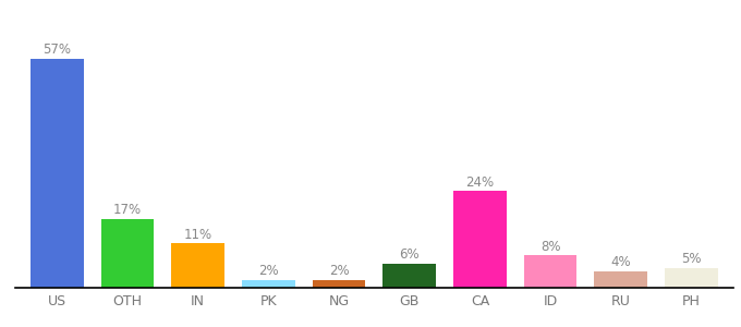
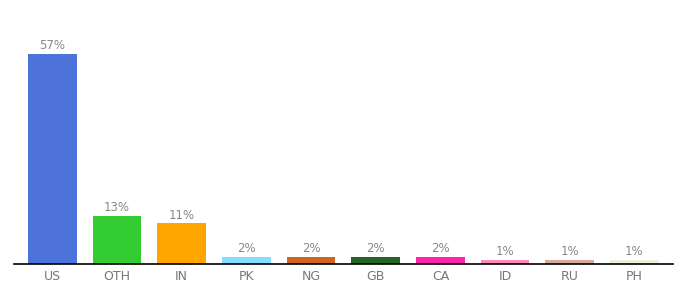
OTH: 17% -> 13%
GB: 6% -> 2%
CA: 24% -> 2%
ID: 8% -> 1%
RU: 4% -> 1%
PH: 5% -> 1%
